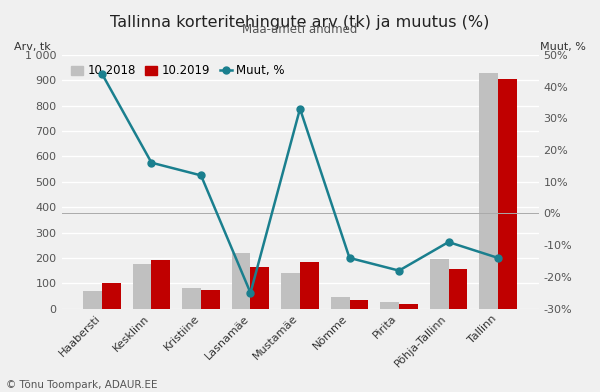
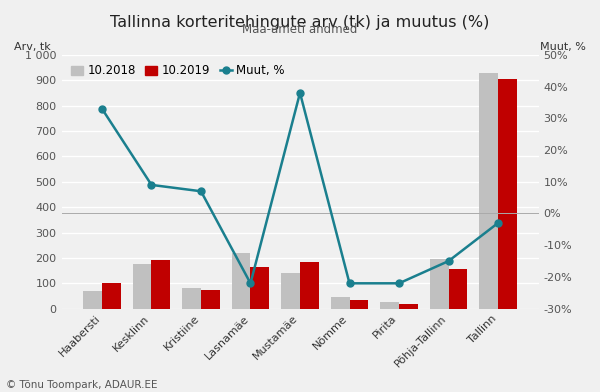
Muut, %/Haabersti: 44% -> 33%
Muut, %/Kesklinn: 16% -> 9%
Muut, %/Kristiine: 12% -> 7%
Muut, %/Lasnamäe: -25% -> -22%
Muut, %/Mustamäe: 33% -> 38%
Muut, %/Nõmme: -14% -> -22%
Muut, %/Pirita: -18% -> -22%
Muut, %/Põhja-Tallinn: -9% -> -15%
Muut, %/Tallinn: -14% -> -3%
